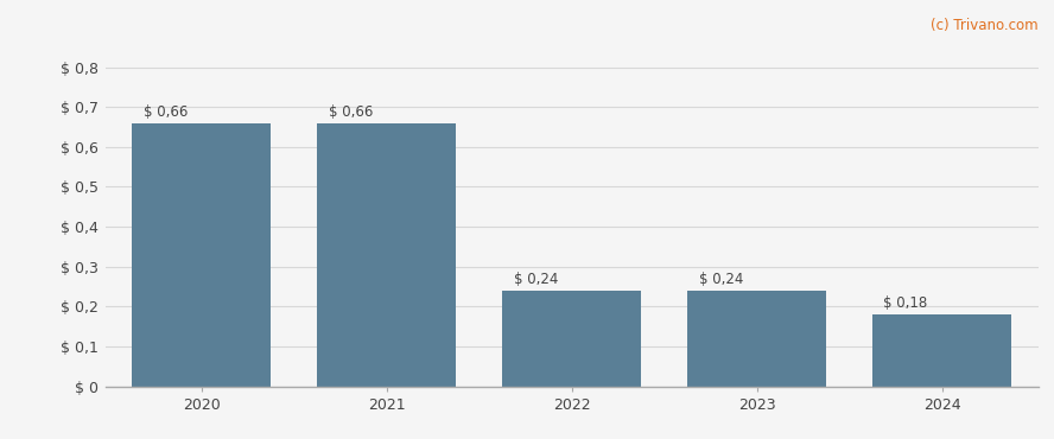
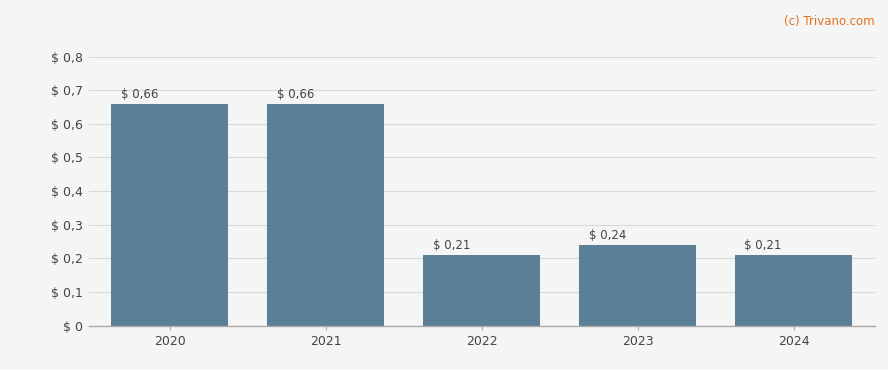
2022: 0,24 -> 0,21
2024: 0,18 -> 0,21
